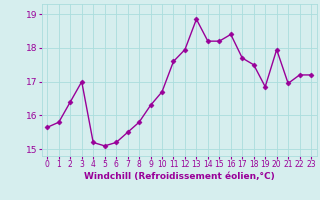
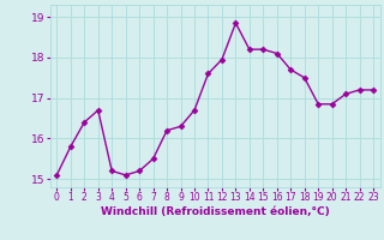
0: 15.65 -> 15.10
3: 17.00 -> 16.70
8: 15.80 -> 16.20
16: 18.40 -> 18.10
20: 17.95 -> 16.85
21: 16.95 -> 17.10
